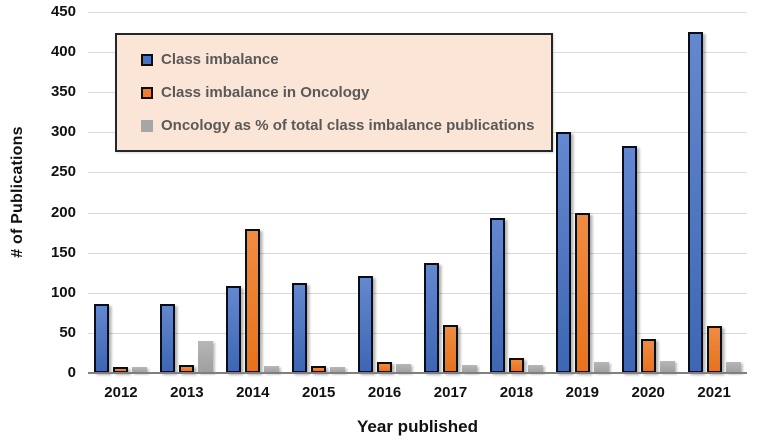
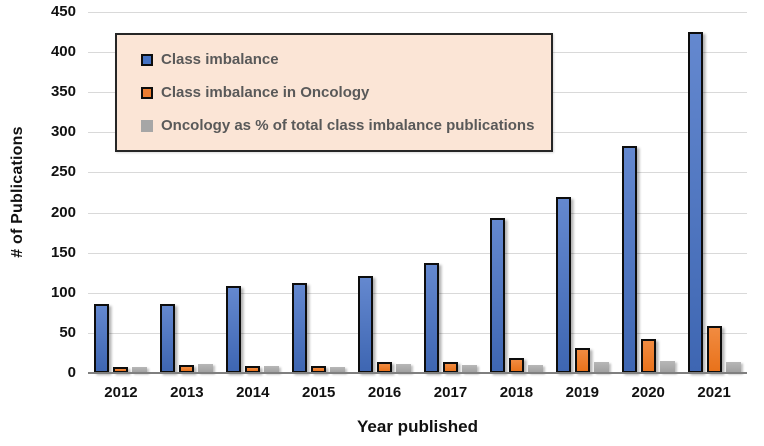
Oncology as % of total class imbalance publications/2013: 40 -> 10
Class imbalance in Oncology/2014: 180 -> 10
Class imbalance in Oncology/2017: 60 -> 10
Class imbalance/2019: 300 -> 220
Class imbalance in Oncology/2019: 200 -> 30
